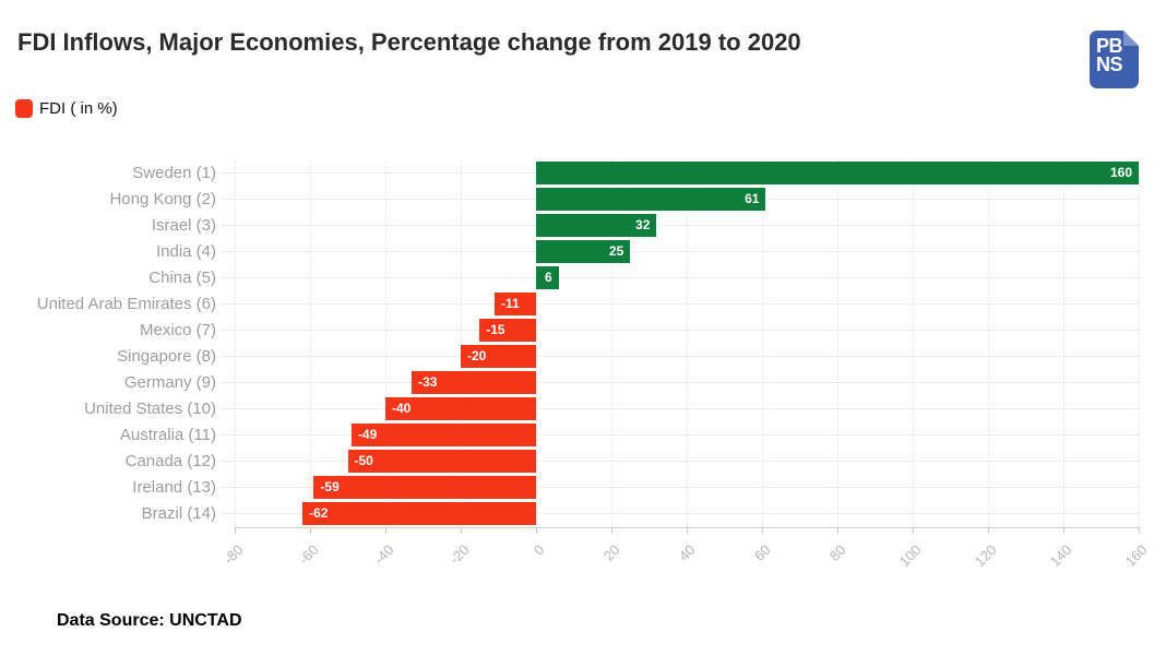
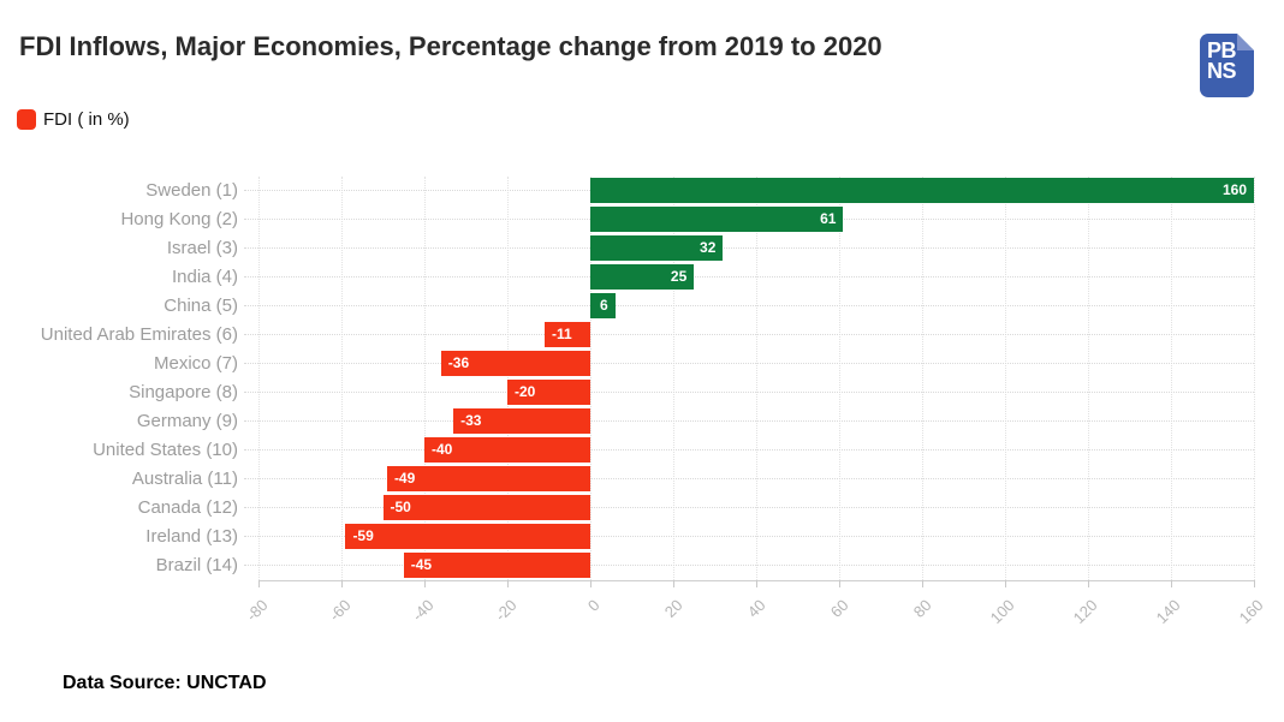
Mexico (7): -15 -> -36
Brazil (14): -62 -> -45
